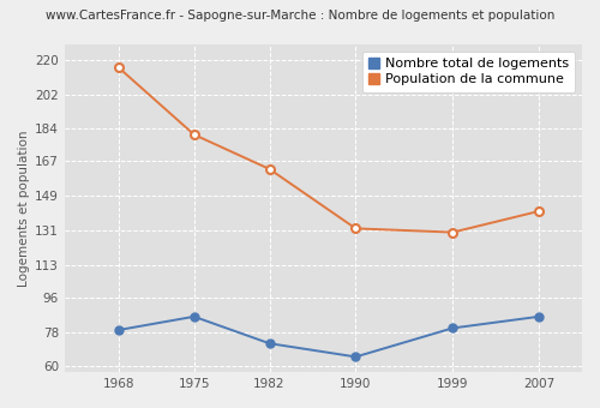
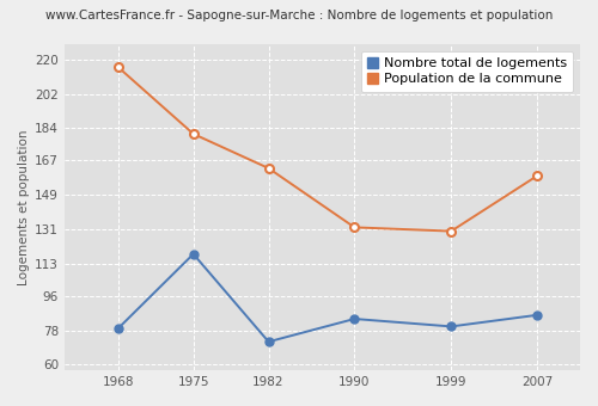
Nombre total de logements/1975: 86 -> 118
Nombre total de logements/1990: 65 -> 84
Population de la commune/2007: 141 -> 159
